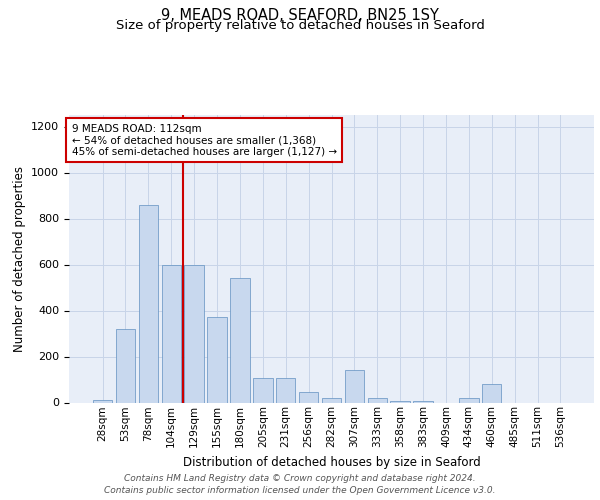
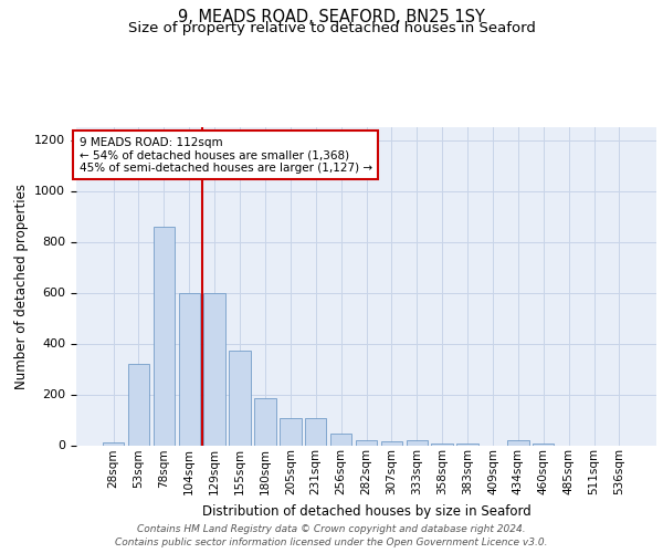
180sqm: 540 -> 185
307sqm: 140 -> 15
460sqm: 80 -> 5
